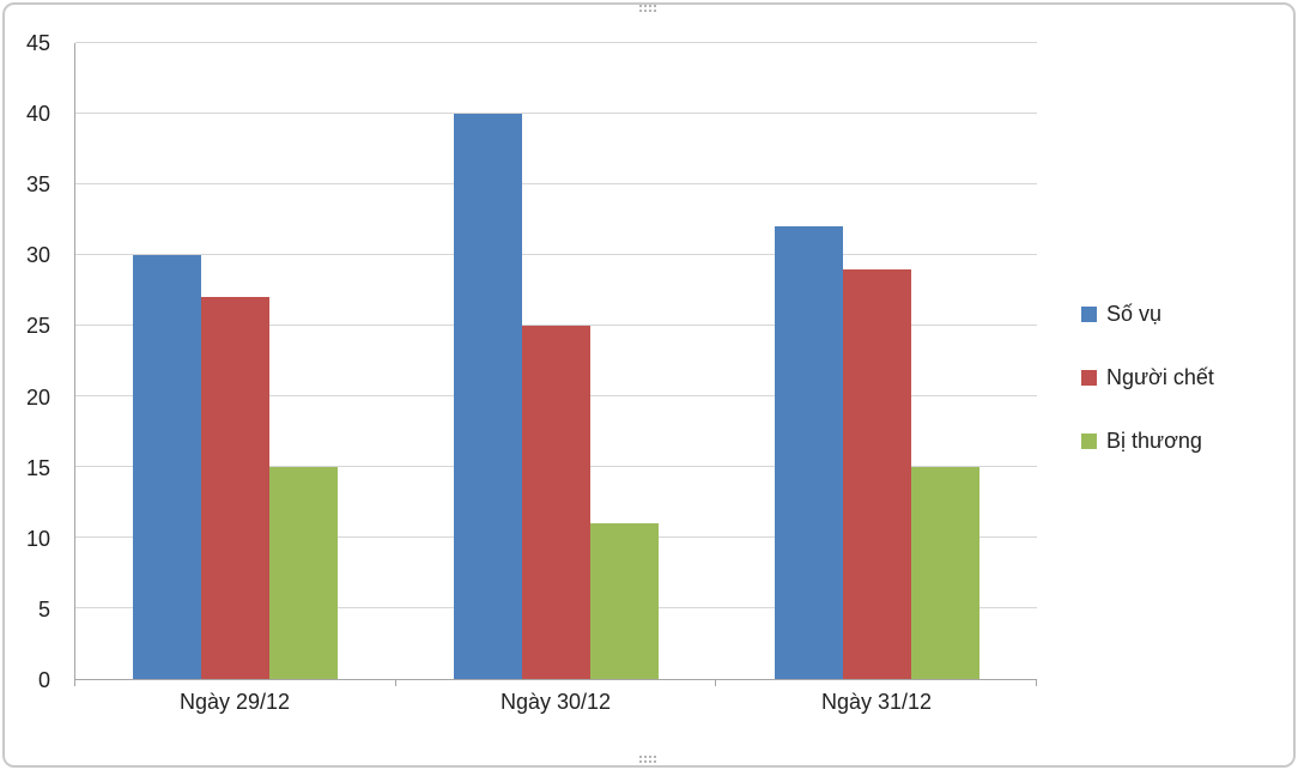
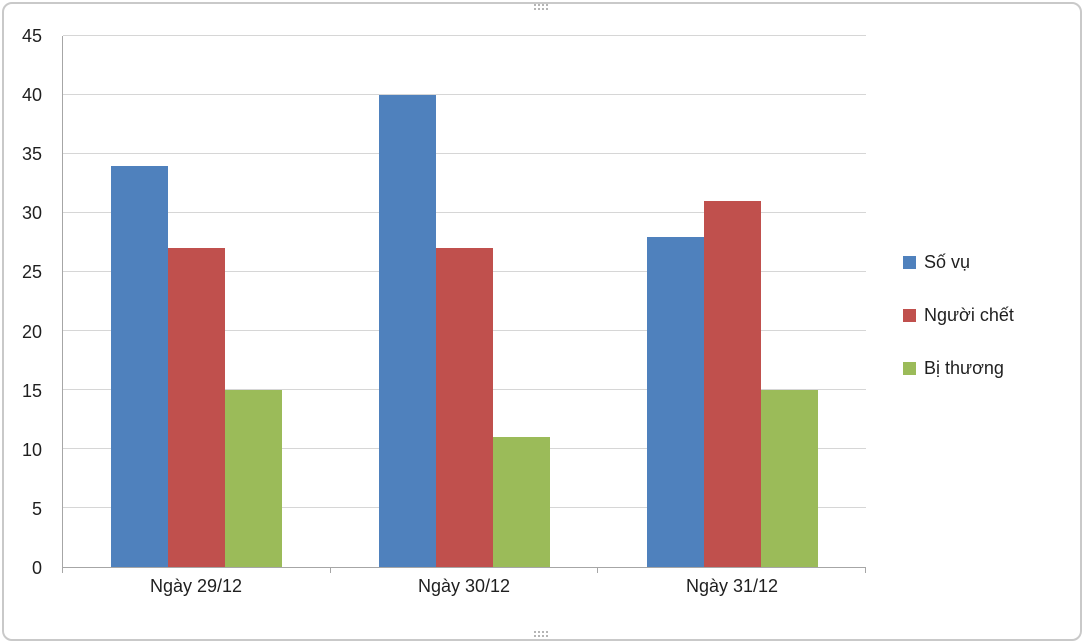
Số vụ/Ngày 29/12: 30 -> 34
Người chết/Ngày 30/12: 25 -> 27
Số vụ/Ngày 31/12: 32 -> 28
Người chết/Ngày 31/12: 29 -> 31
